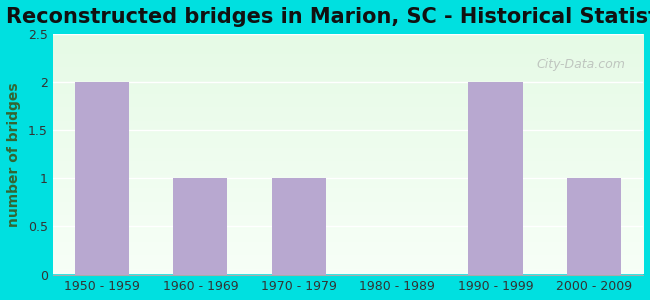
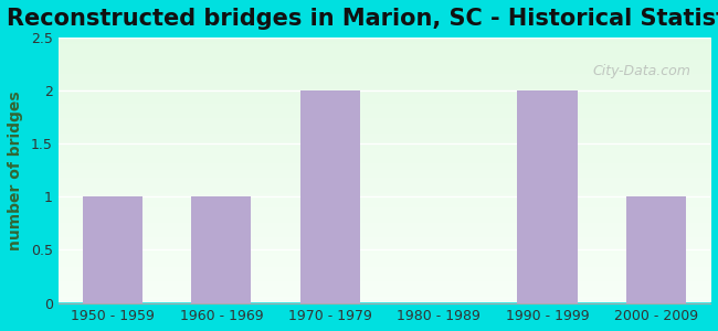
1950 - 1959: 2 -> 1
1970 - 1979: 1 -> 2
